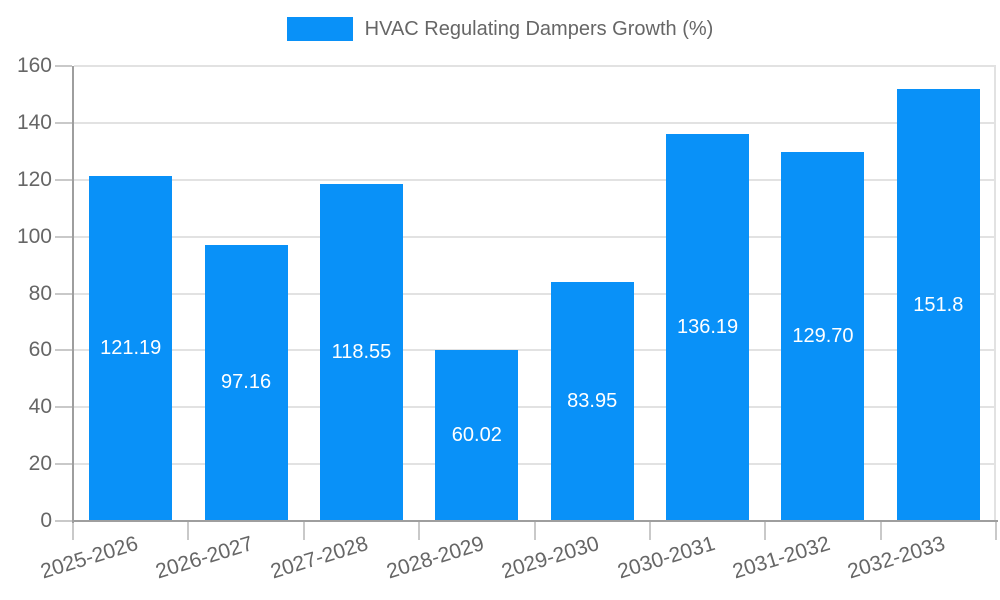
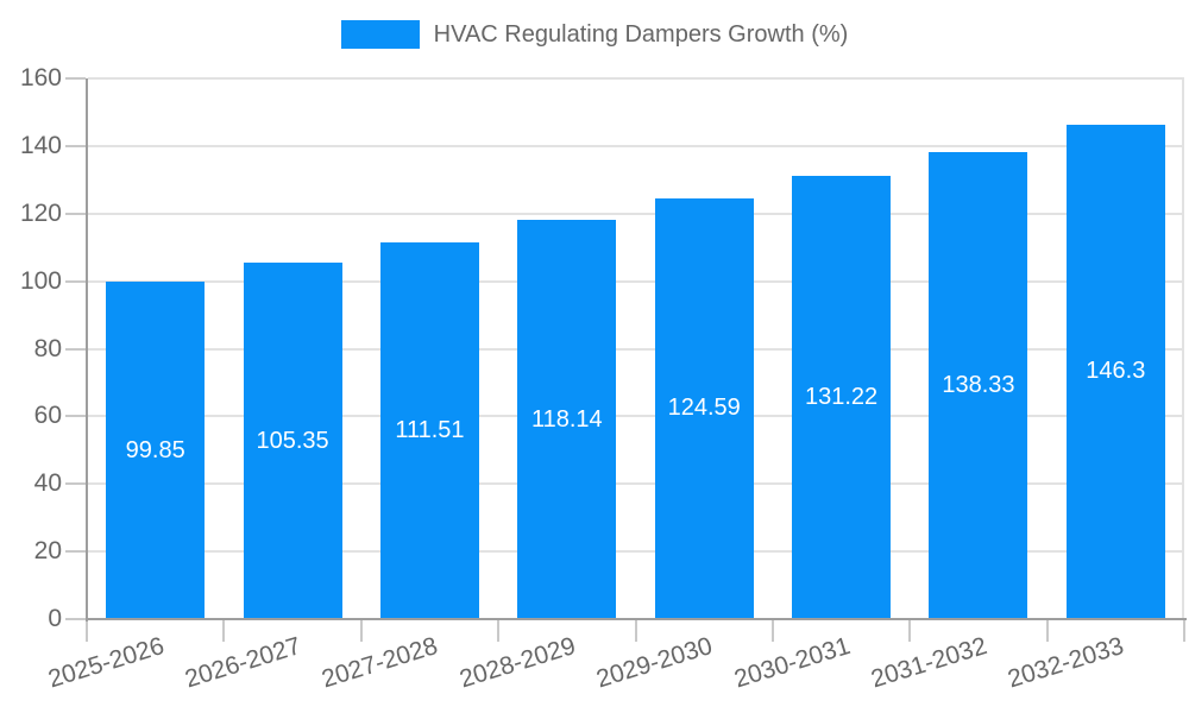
2025-2026: 121.19 -> 99.85
2026-2027: 97.16 -> 105.35
2027-2028: 118.55 -> 111.51
2028-2029: 60.02 -> 118.14
2029-2030: 83.95 -> 124.59
2030-2031: 136.19 -> 131.22
2031-2032: 129.70 -> 138.33
2032-2033: 151.8 -> 146.3
